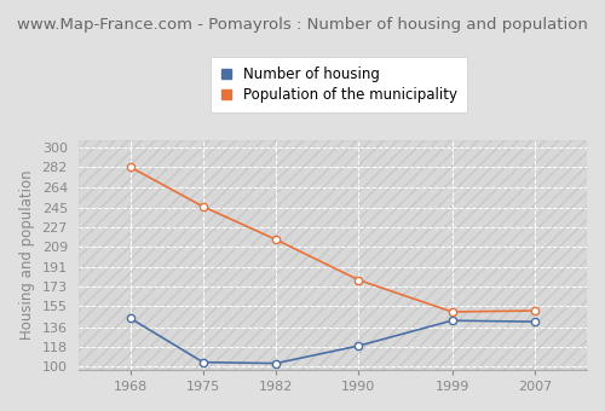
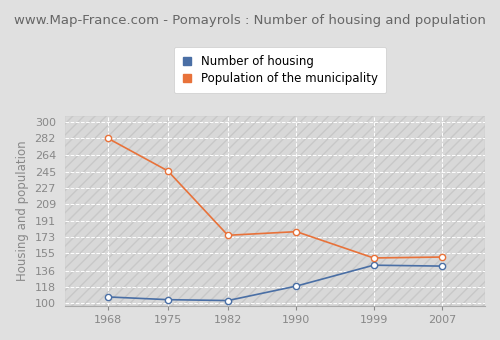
Number of housing/1968: 144 -> 107
Population of the municipality/1982: 216 -> 175
